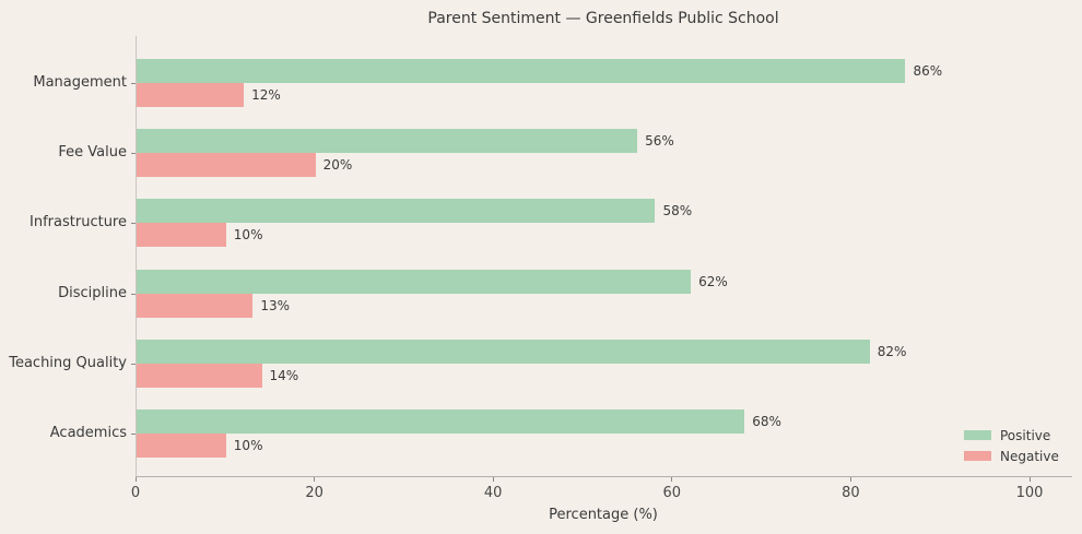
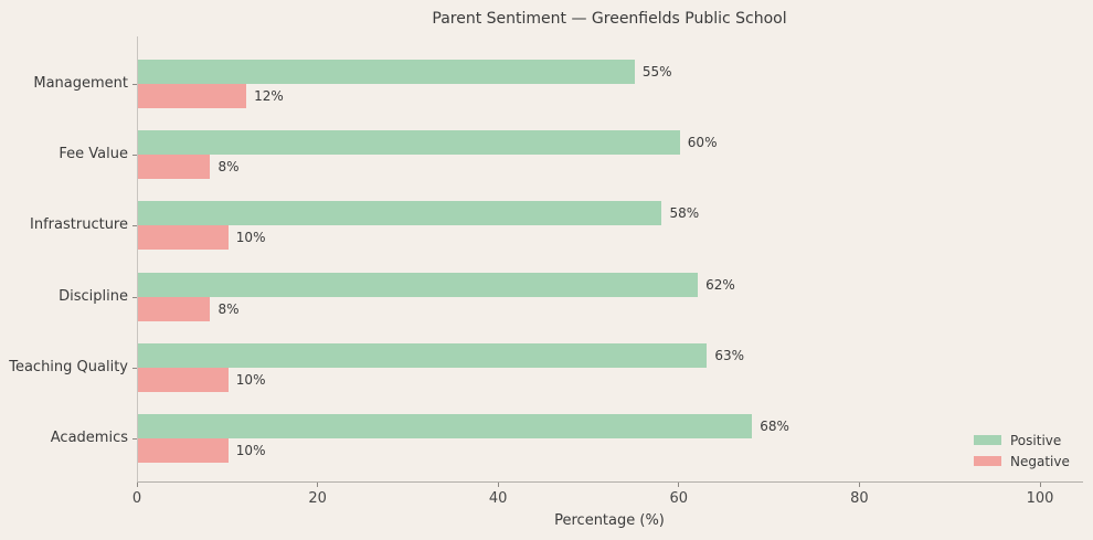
Positive/Management: 86% -> 55%
Positive/Fee Value: 56% -> 60%
Negative/Fee Value: 20% -> 8%
Negative/Discipline: 13% -> 8%
Positive/Teaching Quality: 82% -> 63%
Negative/Teaching Quality: 14% -> 10%
